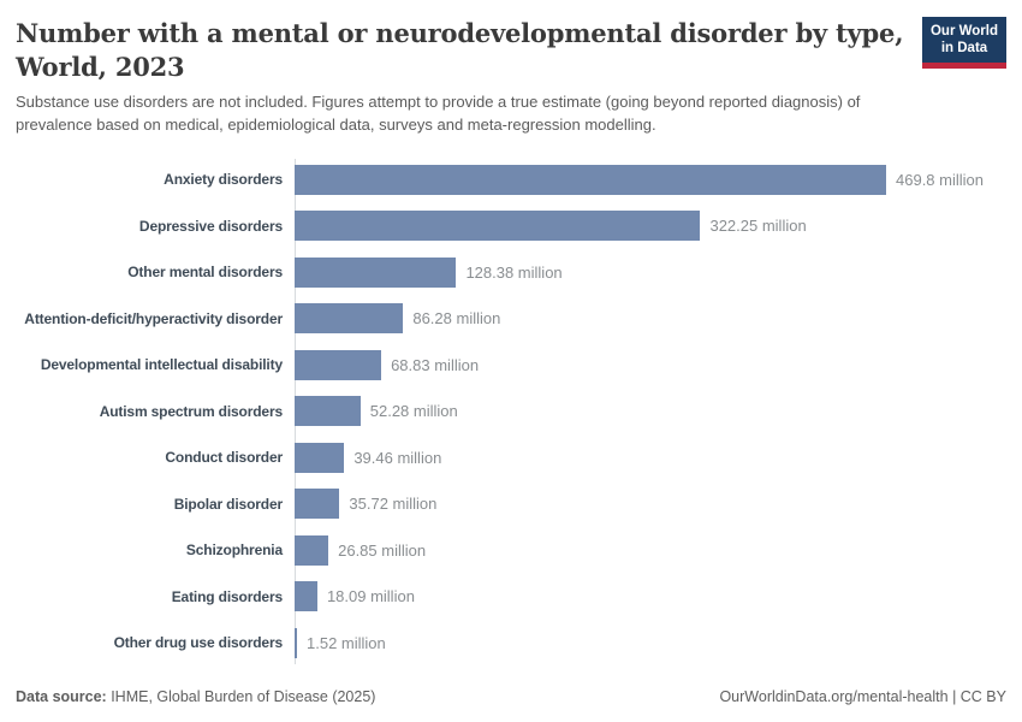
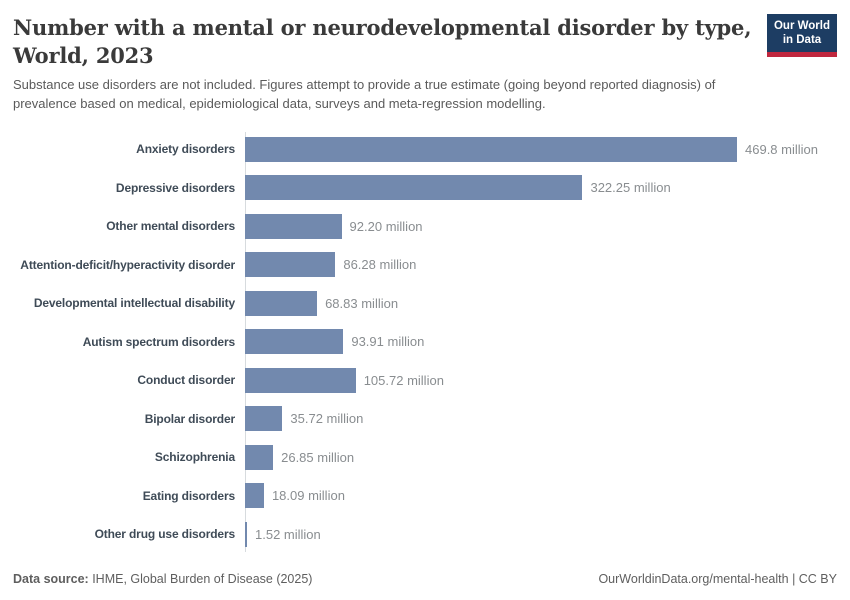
Other mental disorders: 128.38 -> 92.20
Autism spectrum disorders: 52.28 -> 93.91
Conduct disorder: 39.46 -> 105.72
